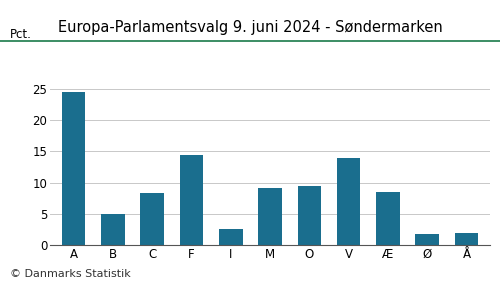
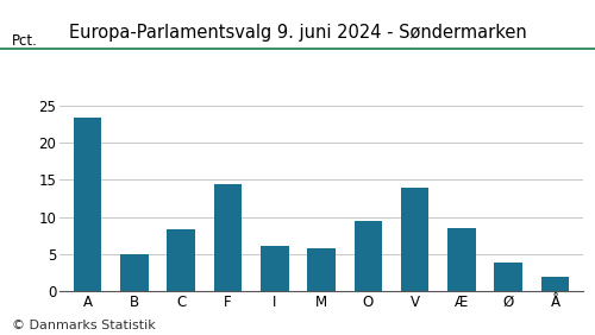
A: 24.4 -> 23.3
I: 2.6 -> 6.1
M: 9.2 -> 5.8
Ø: 1.8 -> 3.9
